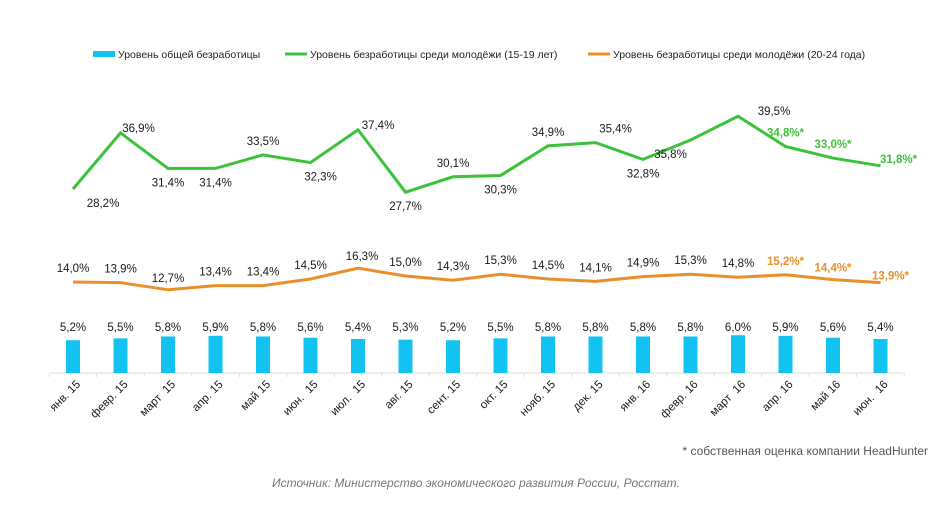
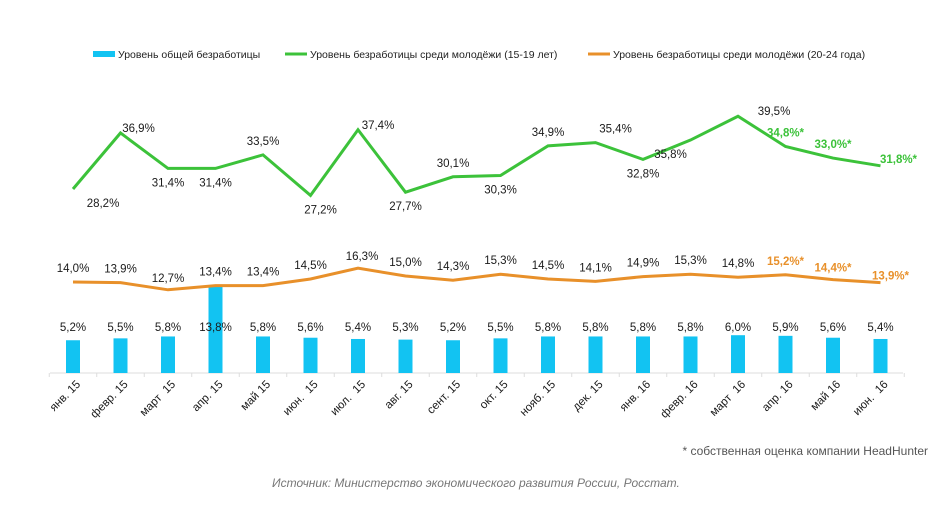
Уровень общей безработицы/апр. 15: 5,9% -> 13,8%
Уровень безработицы среди молодёжи (15-19 лет)/июн. 15: 32,3% -> 27,2%
